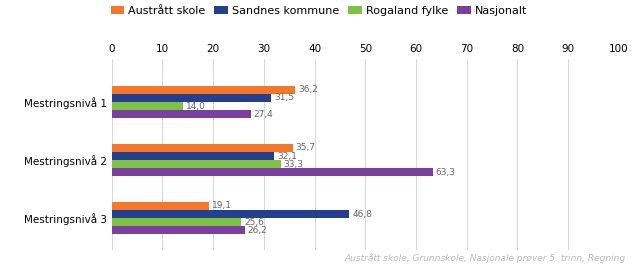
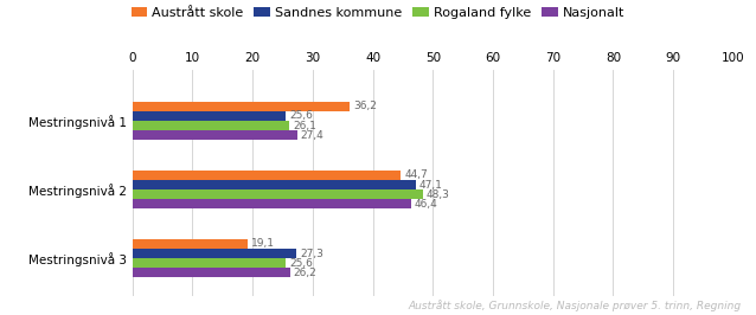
Sandnes kommune/Mestringsnivå 1: 31,5 -> 25,6
Rogaland fylke/Mestringsnivå 1: 14,0 -> 26,1
Austrått skole/Mestringsnivå 2: 35,7 -> 44,7
Sandnes kommune/Mestringsnivå 2: 32,1 -> 47,1
Rogaland fylke/Mestringsnivå 2: 33,3 -> 48,3
Nasjonalt/Mestringsnivå 2: 63,3 -> 46,4
Sandnes kommune/Mestringsnivå 3: 46,8 -> 27,3
